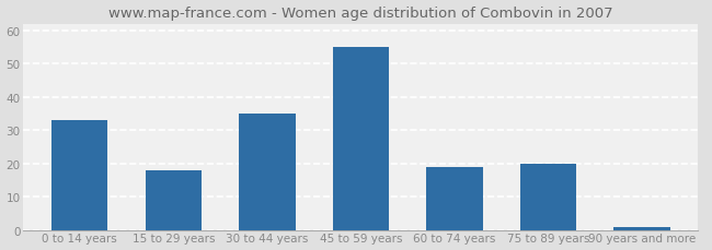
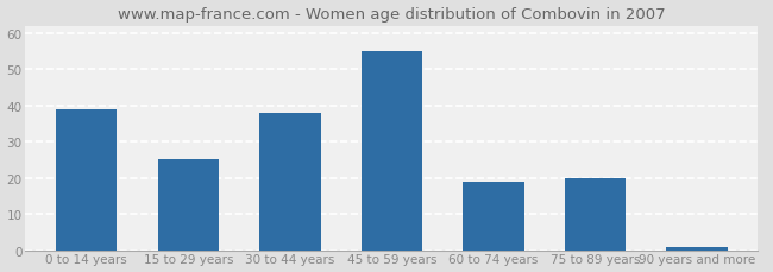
0 to 14 years: 33 -> 39
15 to 29 years: 18 -> 25
30 to 44 years: 35 -> 38
